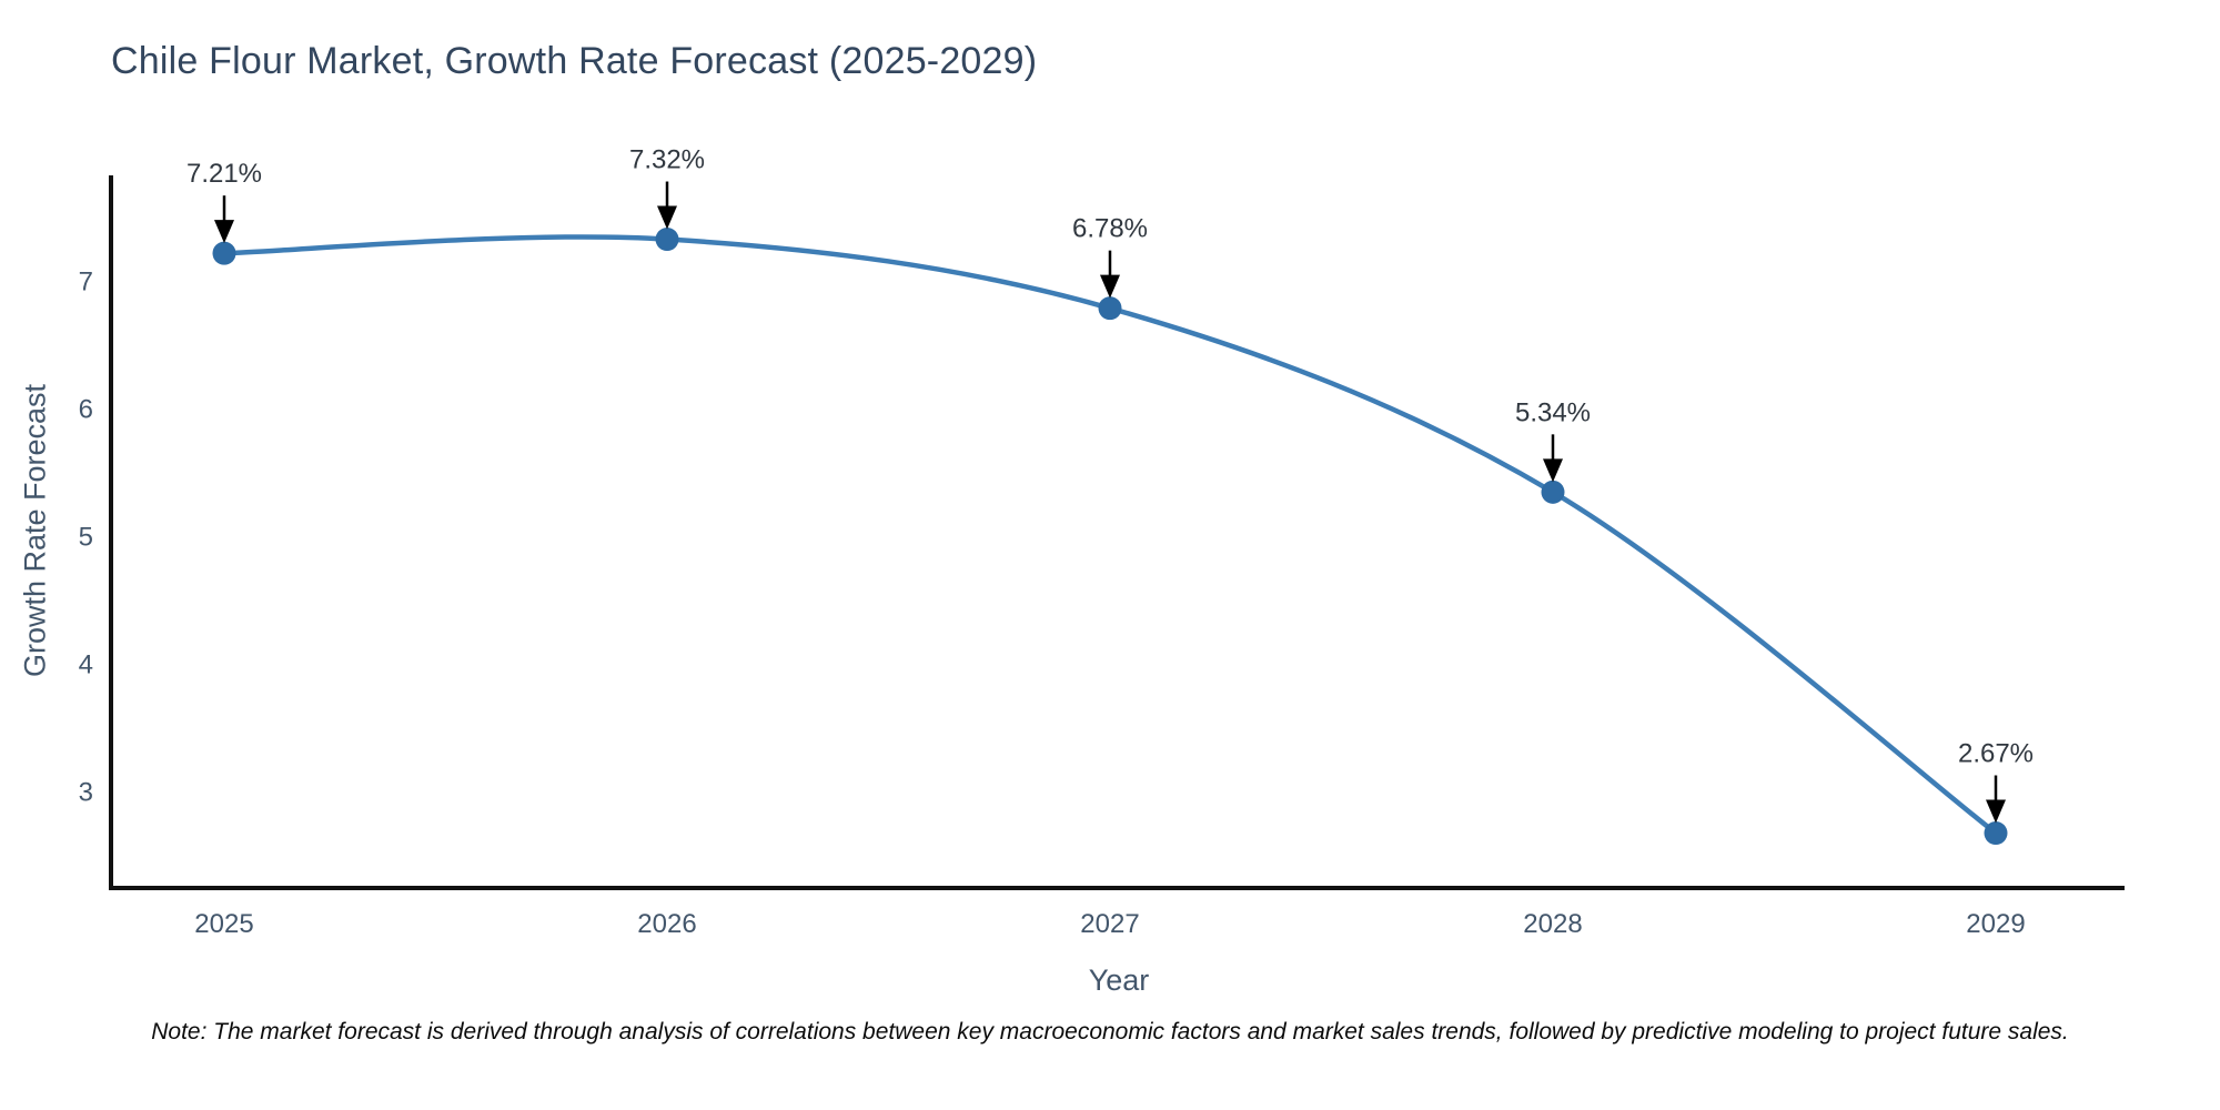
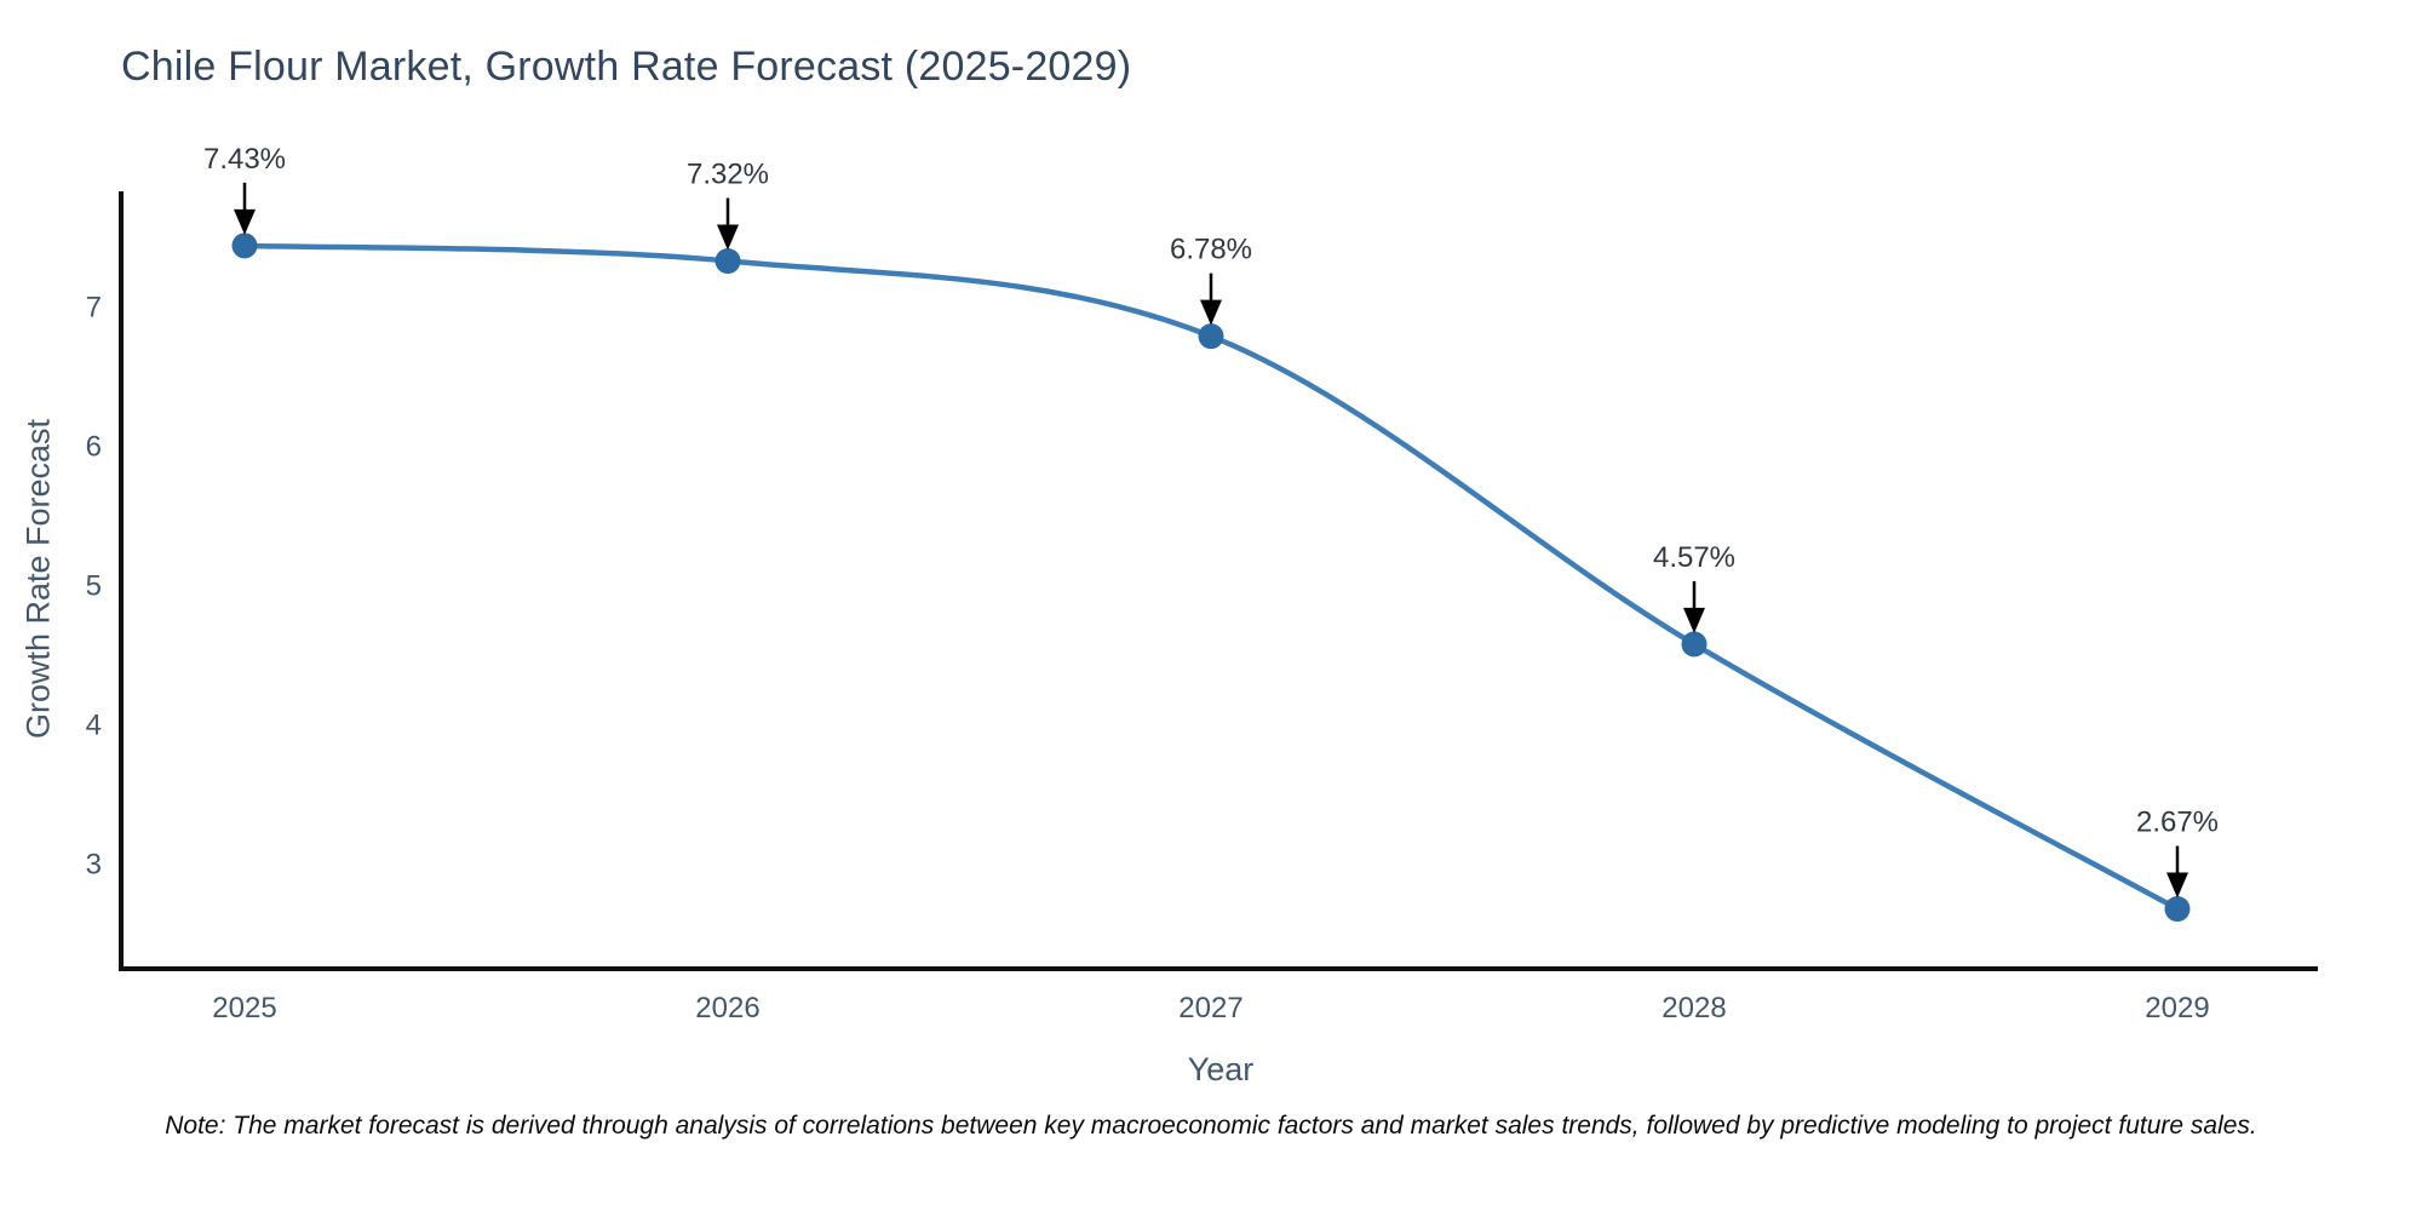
2025: 7.21% -> 7.43%
2028: 5.34% -> 4.57%
